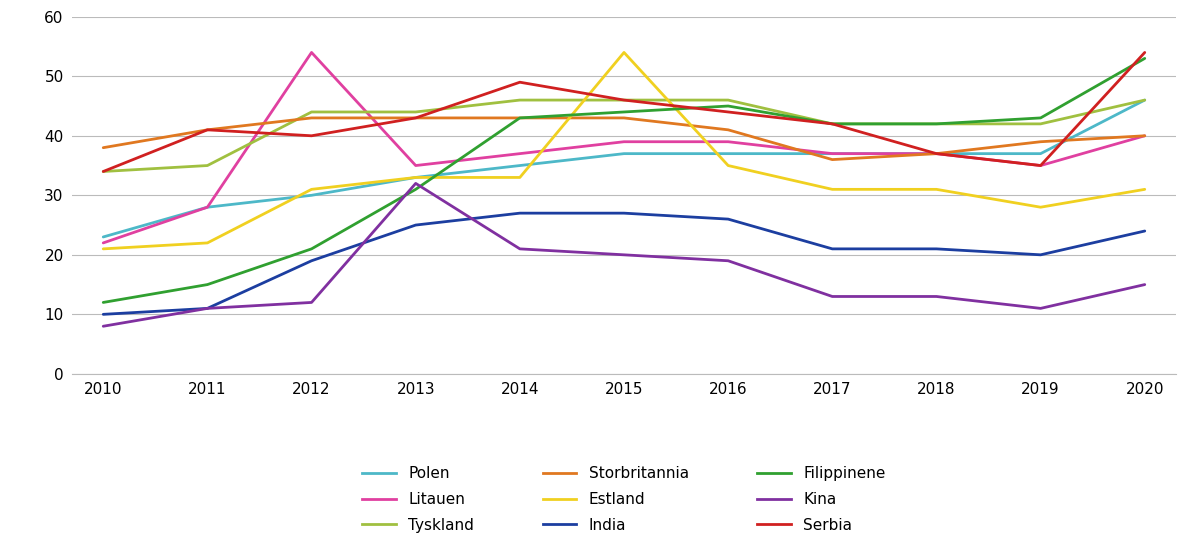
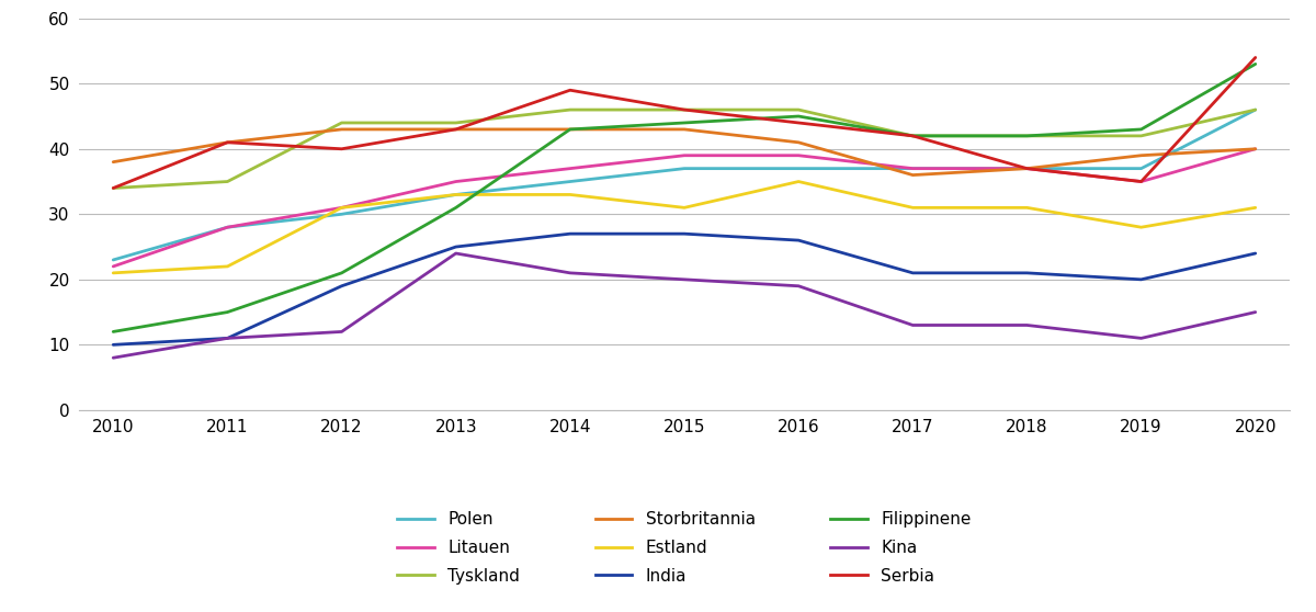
Litauen/2012: 54 -> 31
Kina/2013: 32 -> 24
Estland/2015: 54 -> 31
